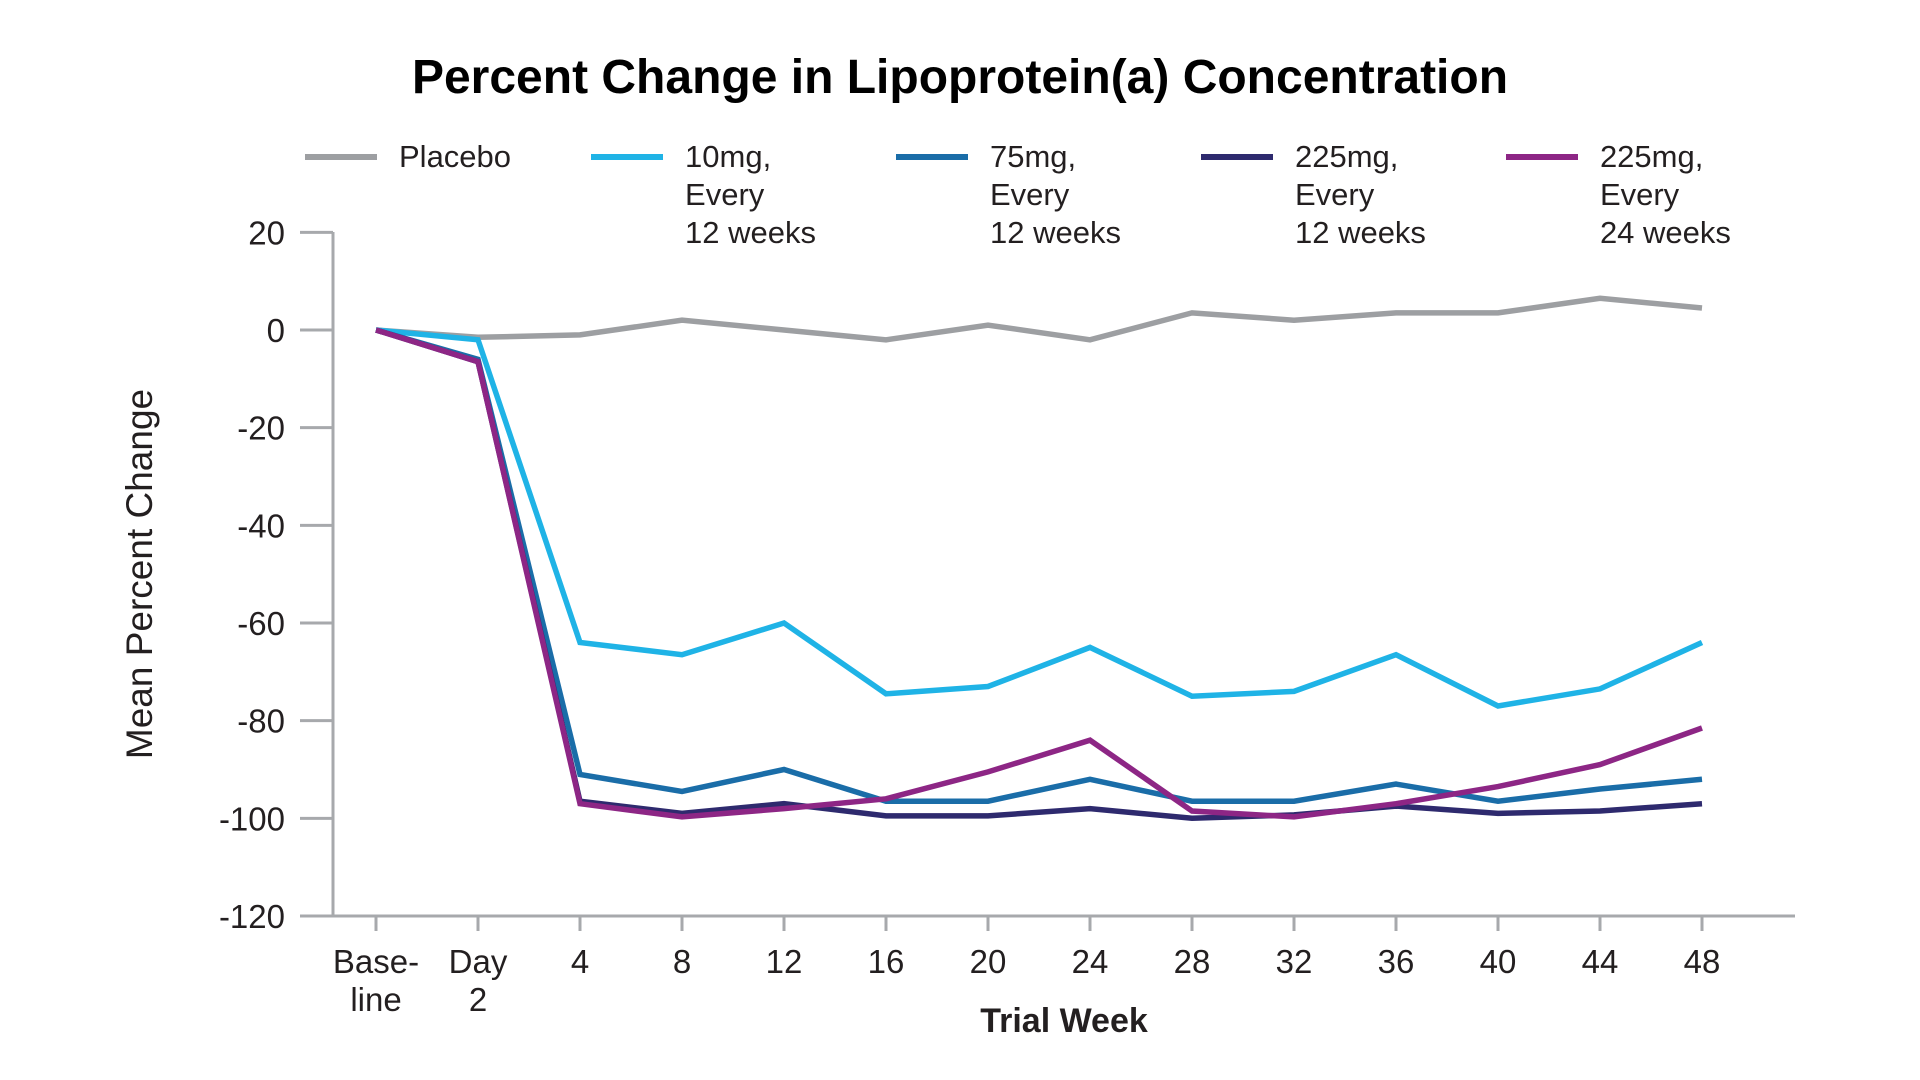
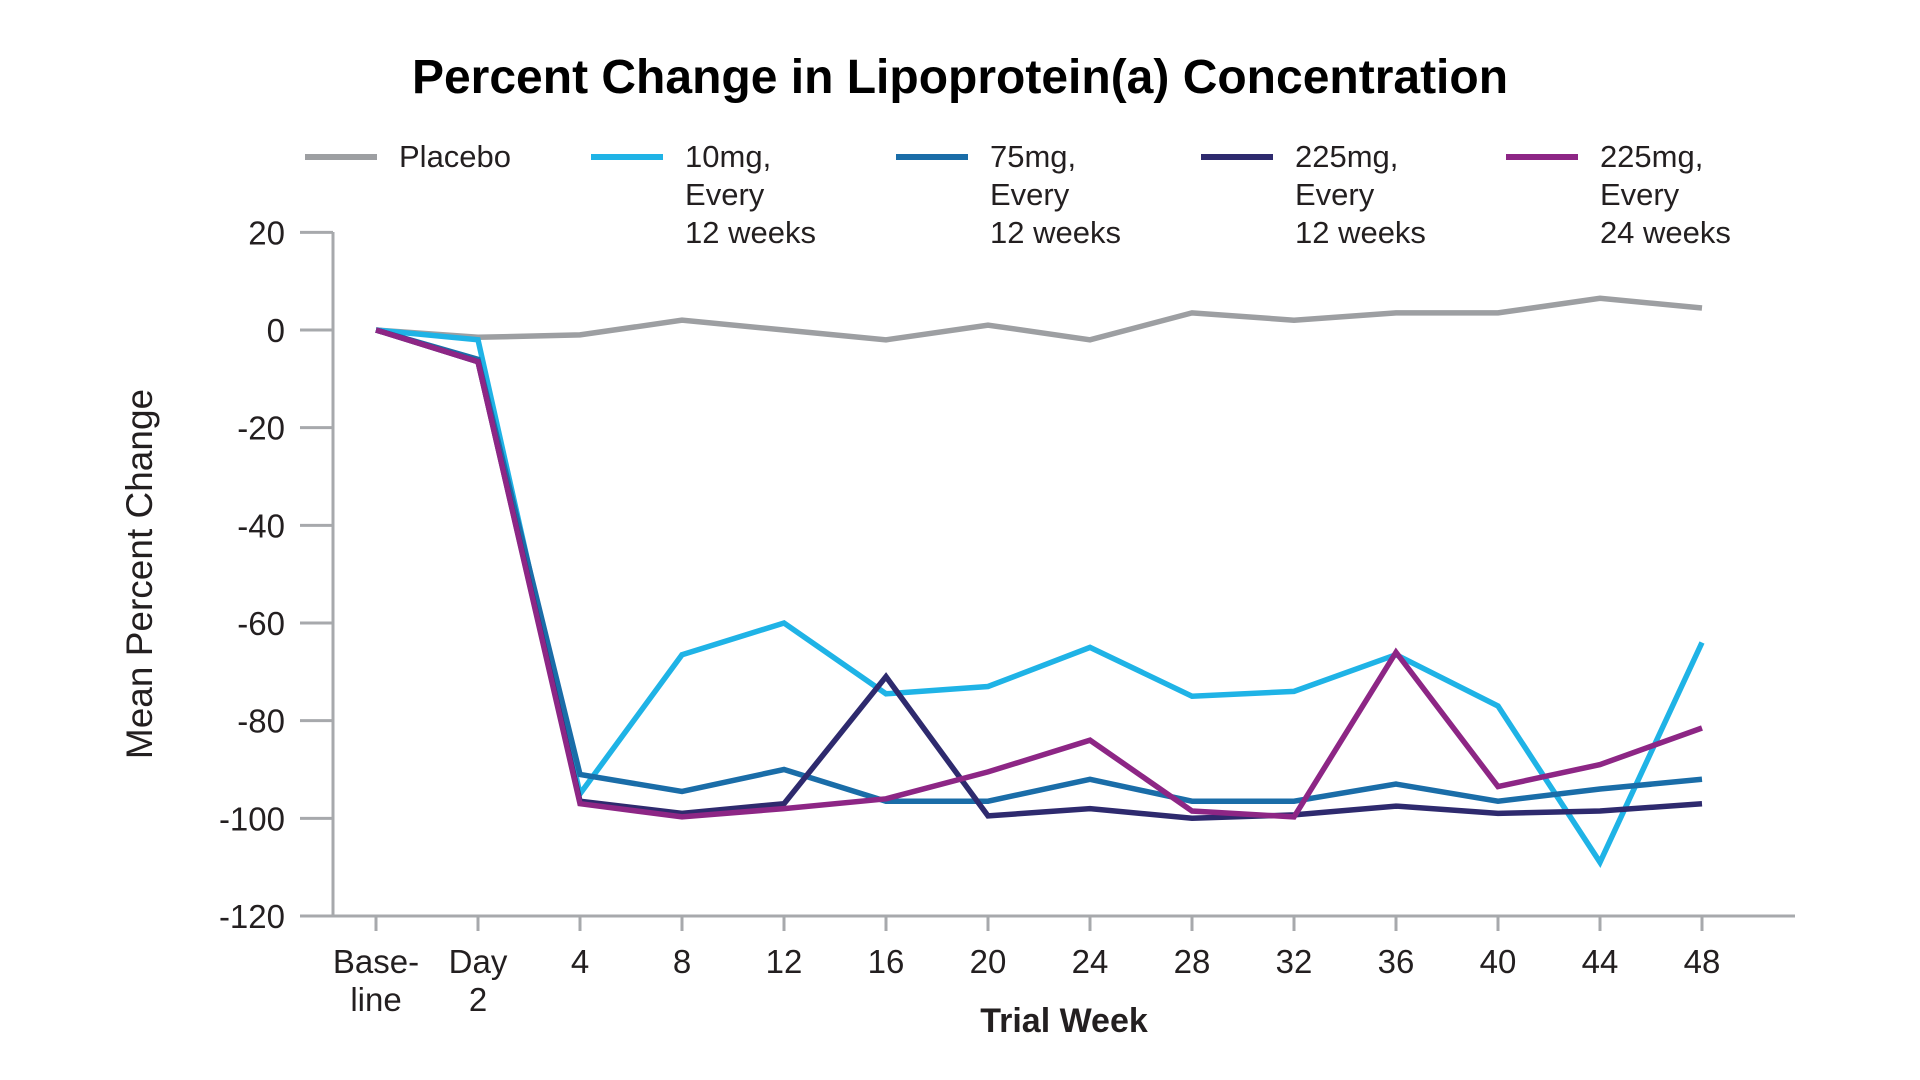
10mg, Every 12 weeks/4: -64 -> -95
225mg, Every 12 weeks/16: -100 -> -71
225mg, Every 24 weeks/36: -97 -> -66
10mg, Every 12 weeks/44: -74 -> -109
